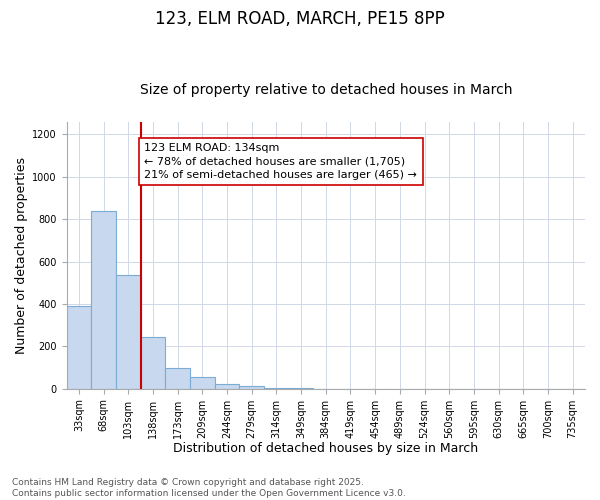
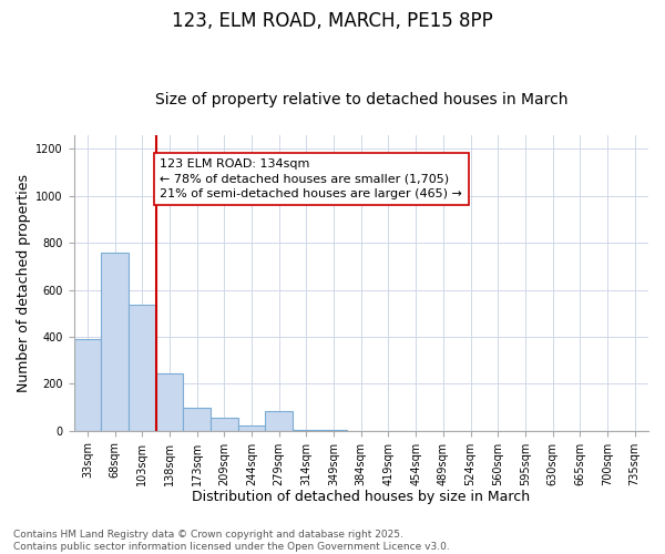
68sqm: 840 -> 760
279sqm: 12 -> 85
